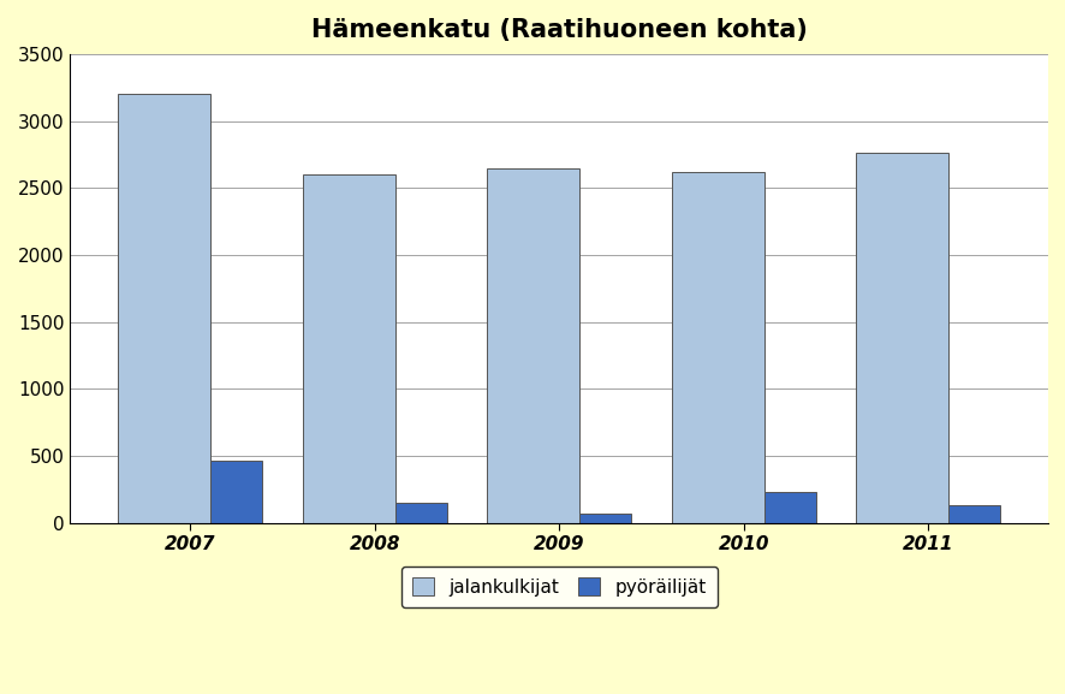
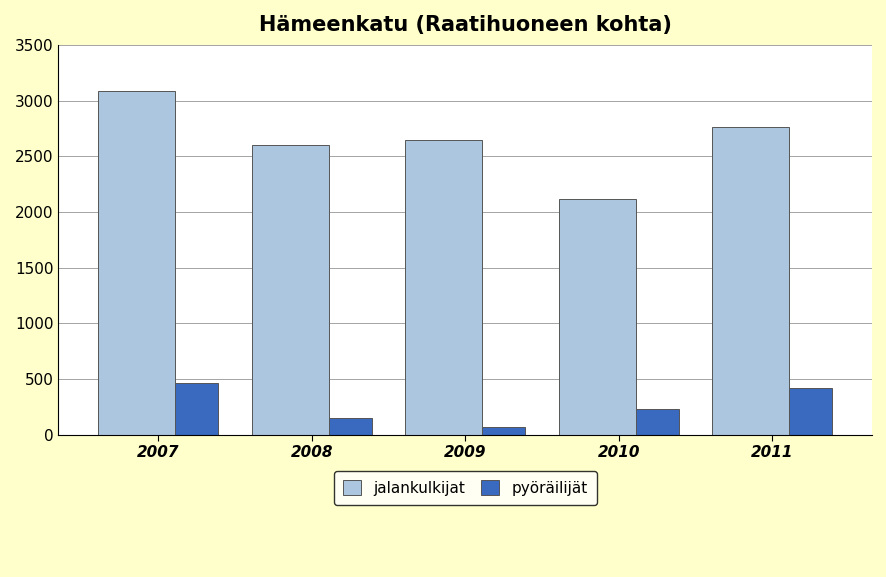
jalankulkijat/2007: 3200 -> 3090
jalankulkijat/2010: 2620 -> 2120
pyöräilijät/2011: 130 -> 420
